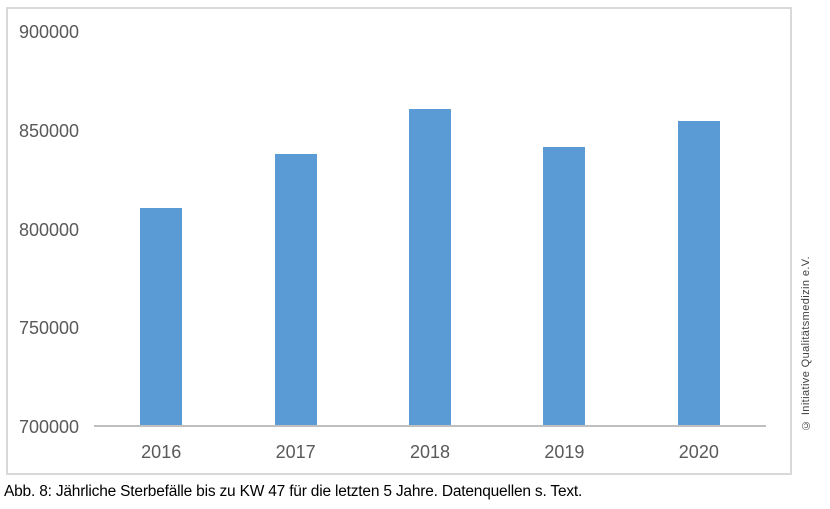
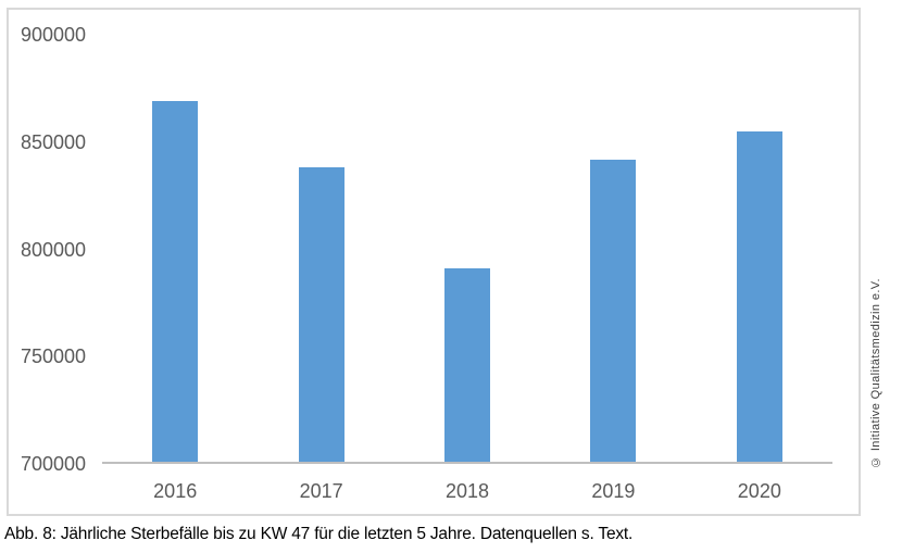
2016: 811000 -> 869000
2018: 861000 -> 791000
